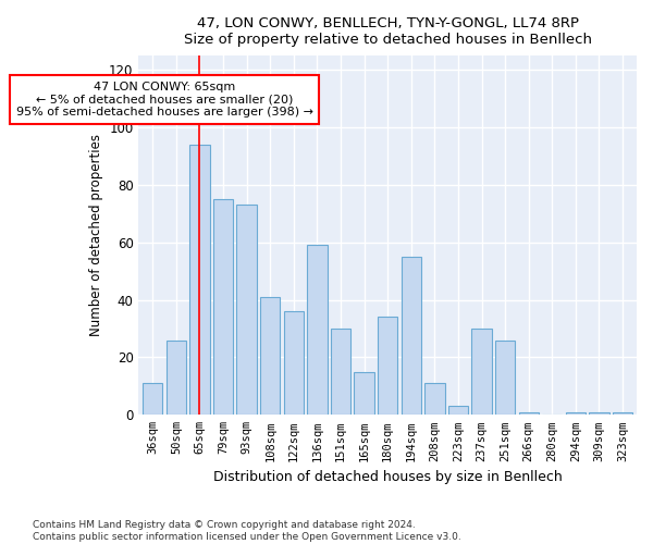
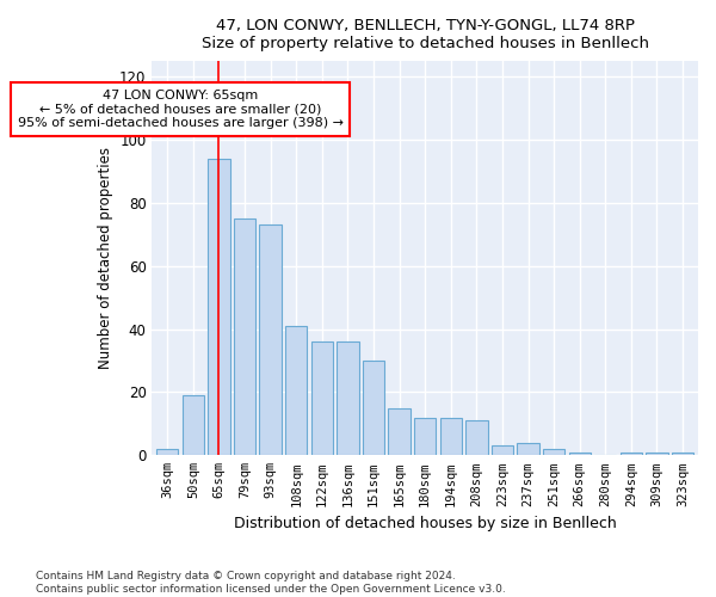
36sqm: 11 -> 2
50sqm: 26 -> 19
136sqm: 59 -> 36
180sqm: 34 -> 12
194sqm: 55 -> 12
237sqm: 30 -> 4
251sqm: 26 -> 2
